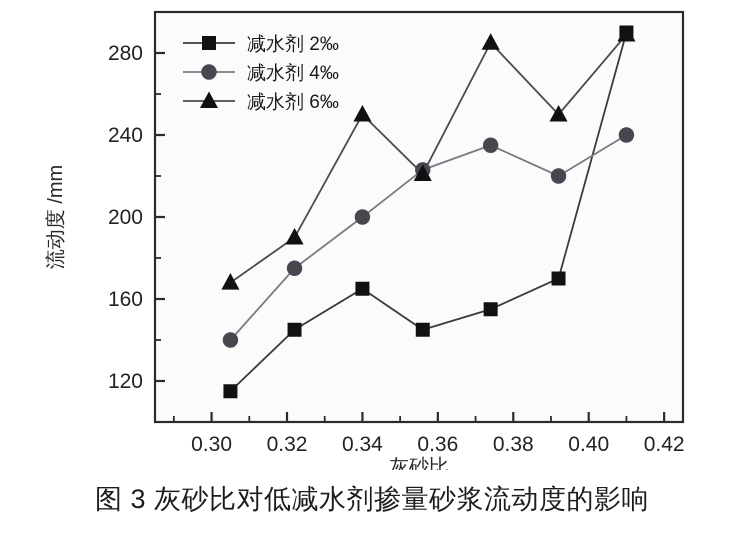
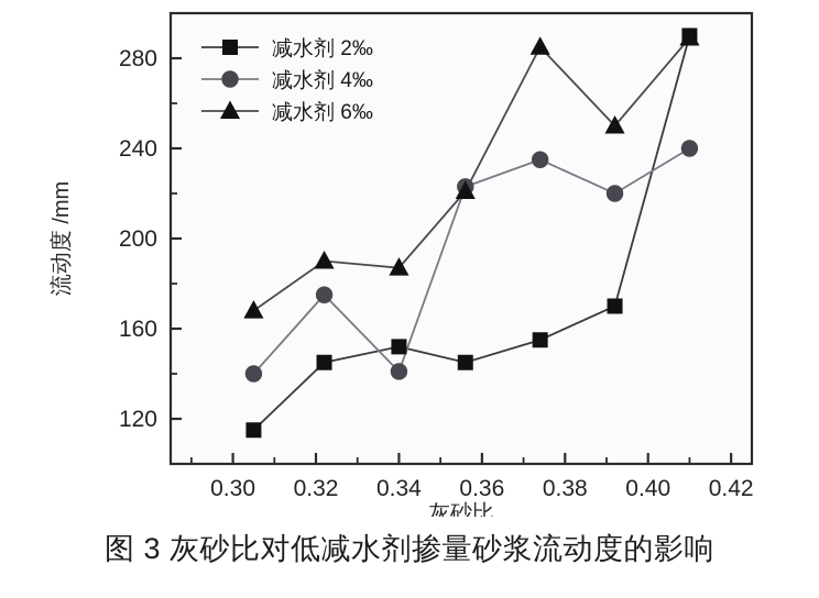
减水剂 2‰/0.34: 165 -> 152
减水剂 4‰/0.34: 200 -> 141
减水剂 6‰/0.34: 250 -> 187
